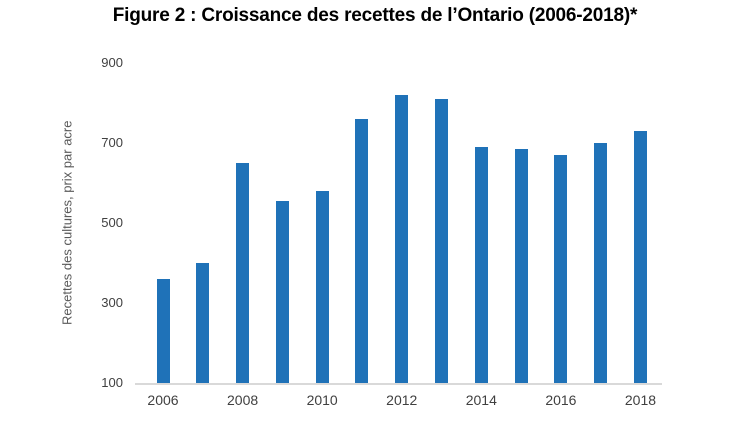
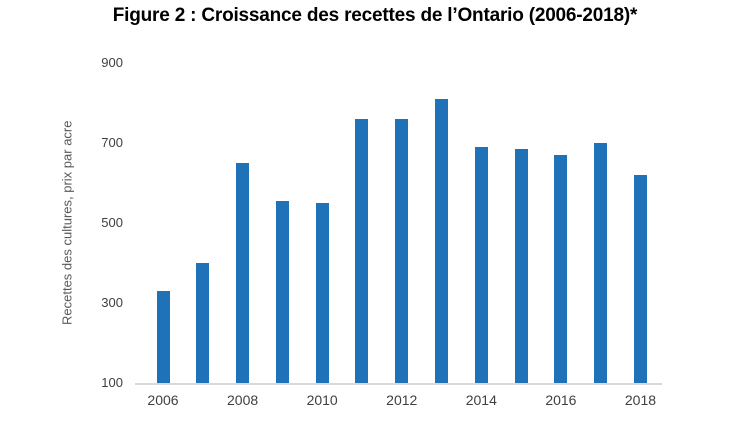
2006: 360 -> 330
2010: 580 -> 550
2012: 820 -> 760
2018: 730 -> 620
